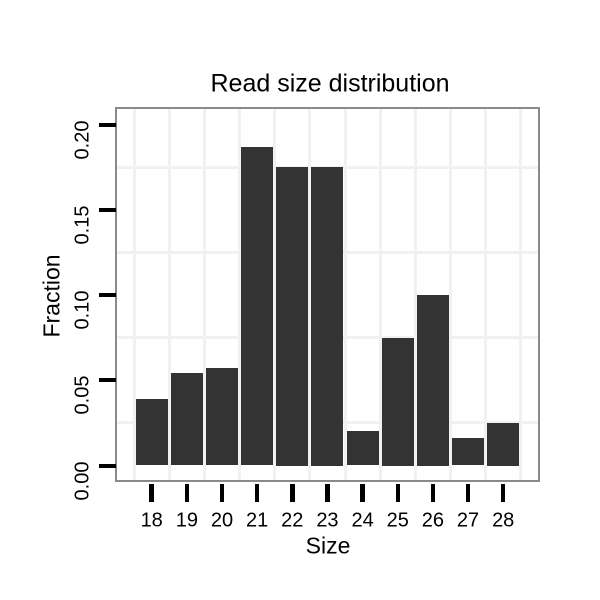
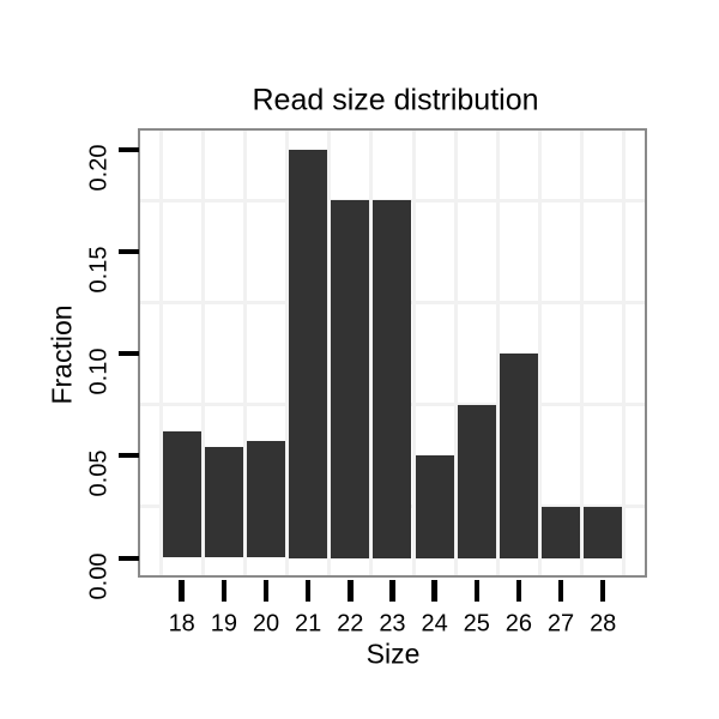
18: 0.039 -> 0.062
21: 0.187 -> 0.200
24: 0.020 -> 0.050
27: 0.016 -> 0.025
